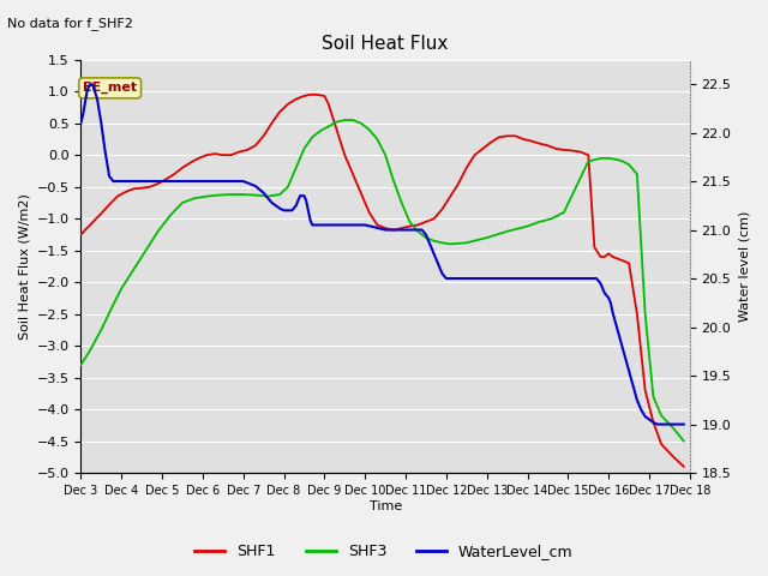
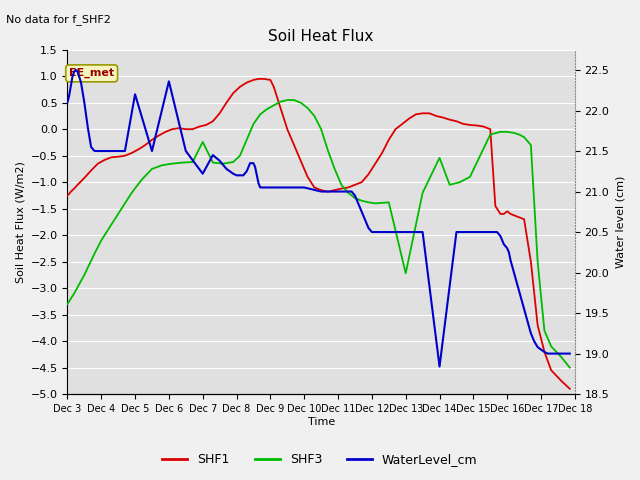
WaterLevel_cm/Dec 5: 21.50 -> 22.20
WaterLevel_cm/Dec 6: 21.50 -> 22.36
SHF3/Dec 7: -0.62 -> -0.24
WaterLevel_cm/Dec 7: 21.50 -> 21.22
SHF3/Dec 13: -1.30 -> -2.72
SHF3/Dec 14: -1.12 -> -0.54
WaterLevel_cm/Dec 14: 20.50 -> 18.84
